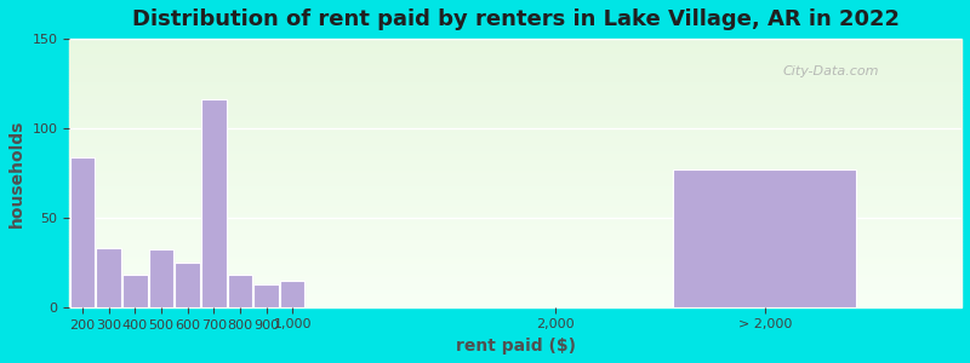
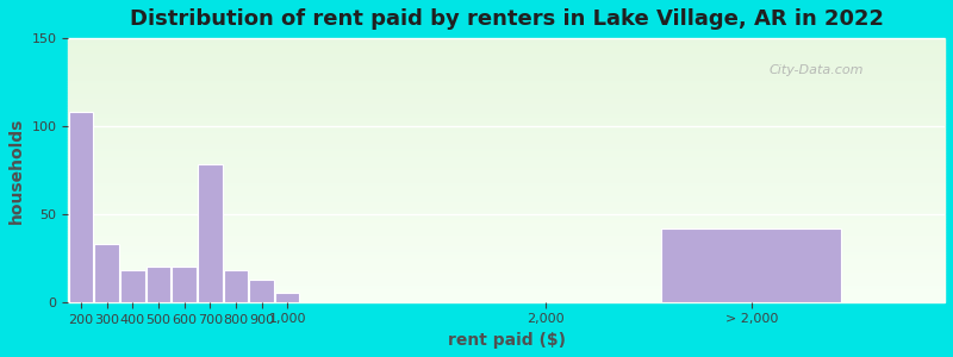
200: 84 -> 108
500: 32 -> 20
600: 25 -> 20
700: 116 -> 78
1,000: 15 -> 5
> 2,000: 77 -> 42
